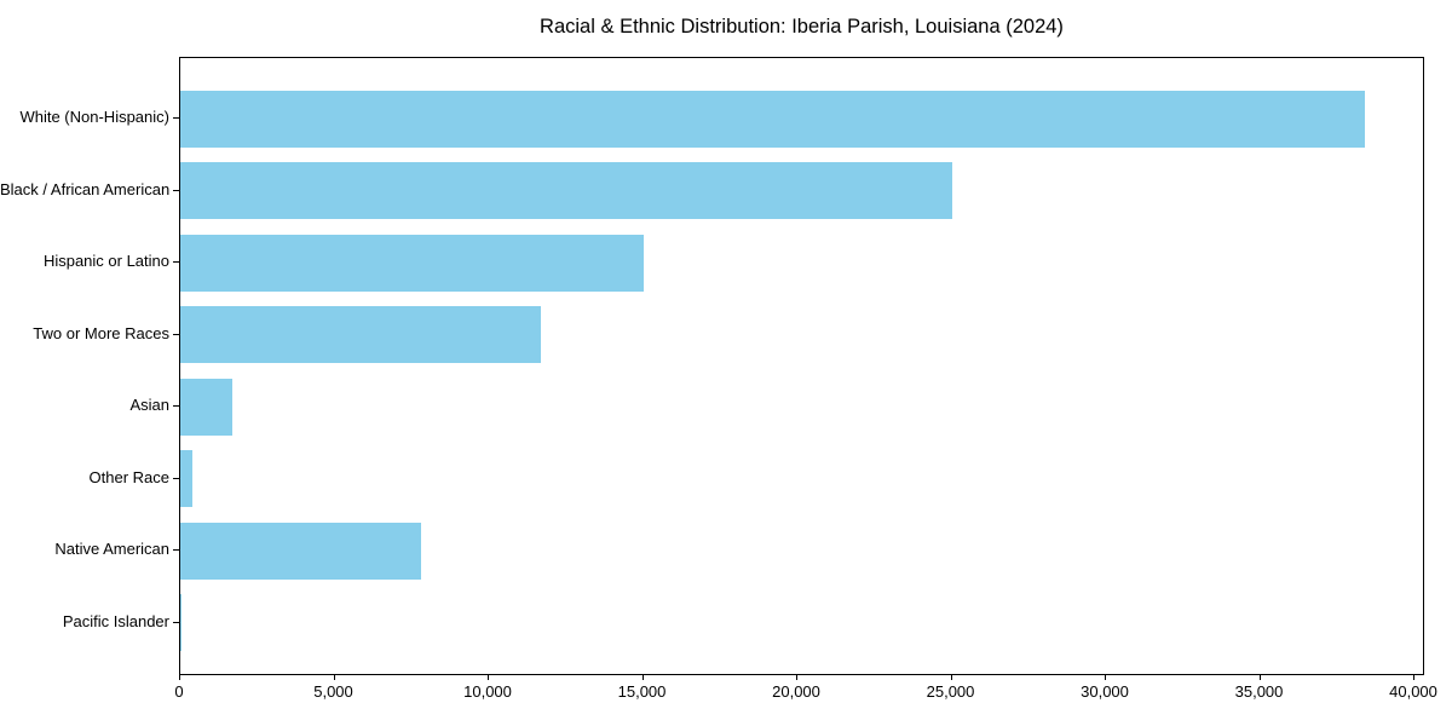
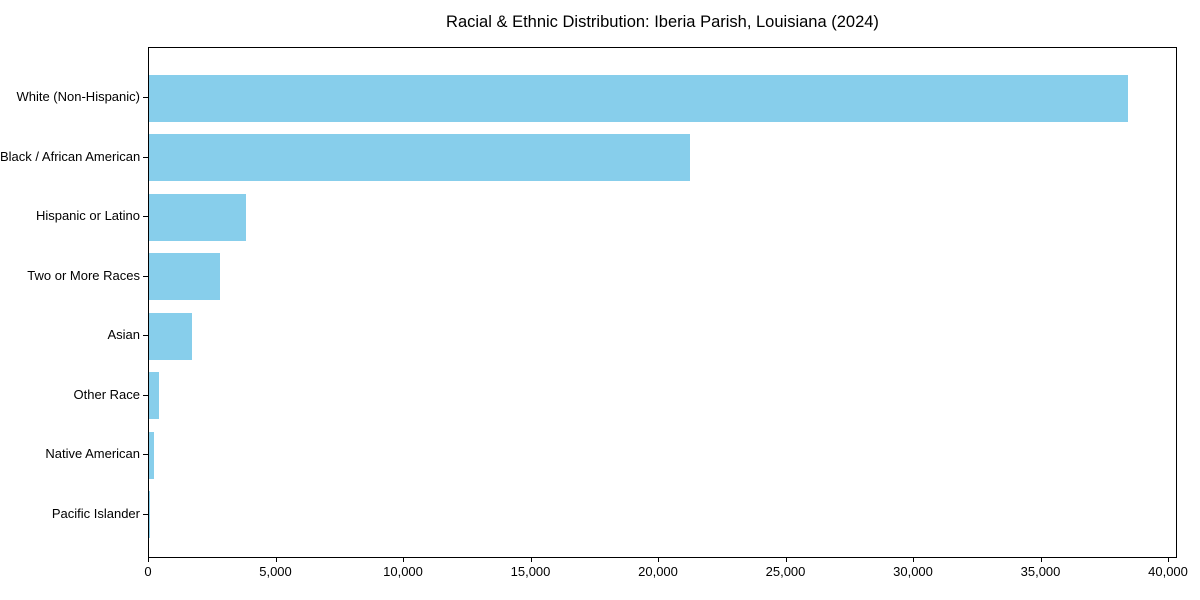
Black / African American: 25000 -> 21200
Hispanic or Latino: 15000 -> 3800
Two or More Races: 11700 -> 2800
Native American: 7800 -> 200
